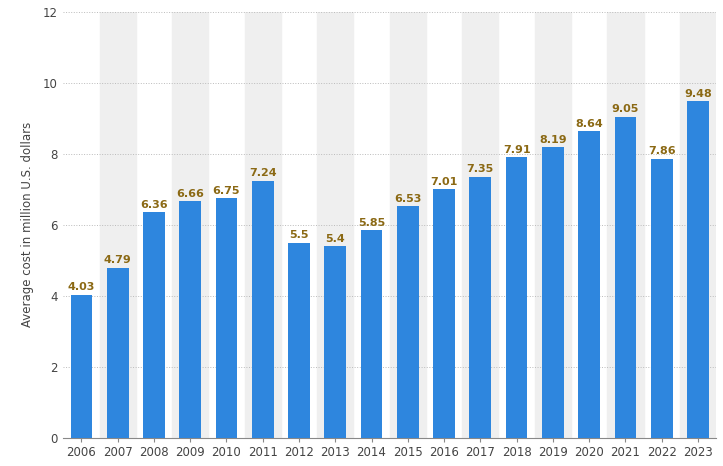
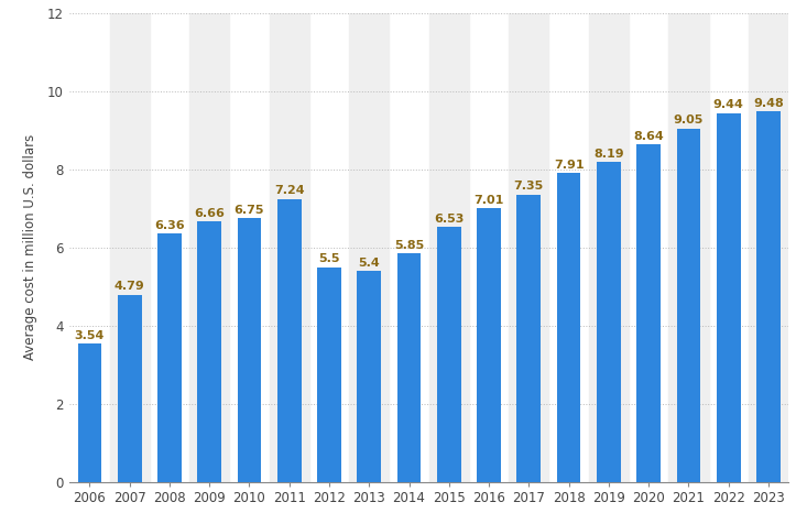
2006: 4.03 -> 3.54
2022: 7.86 -> 9.44
